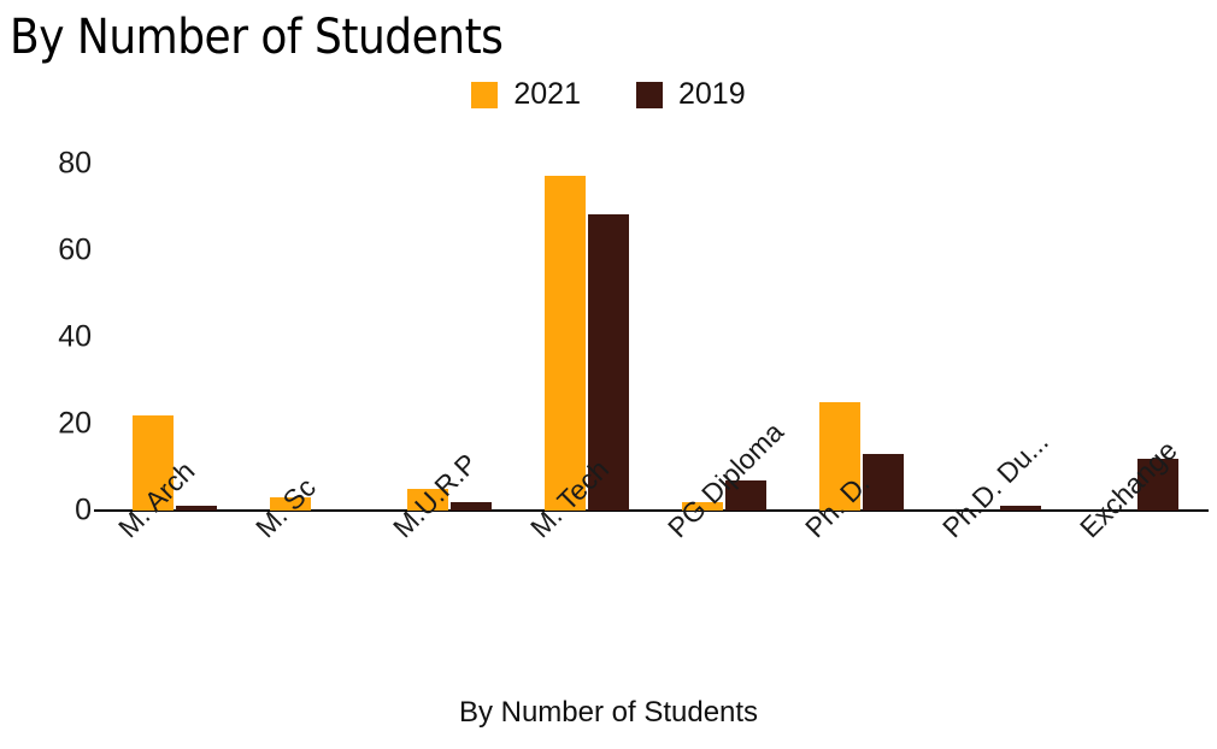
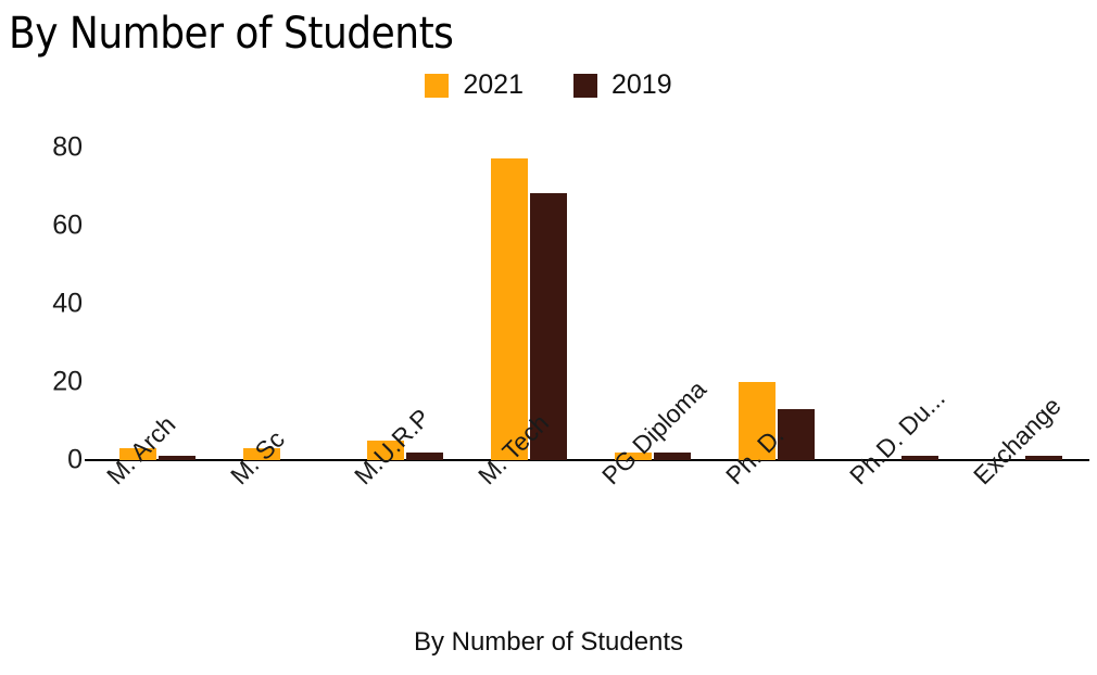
2021/M. Arch: 22 -> 3
2019/PG Diploma: 7 -> 2
2021/Ph. D.: 25 -> 20
2019/Exchange: 12 -> 1
